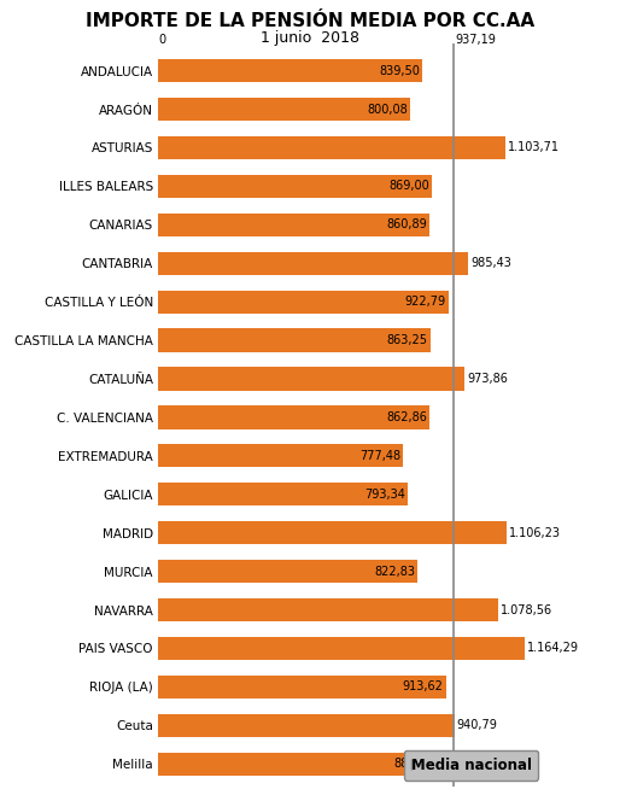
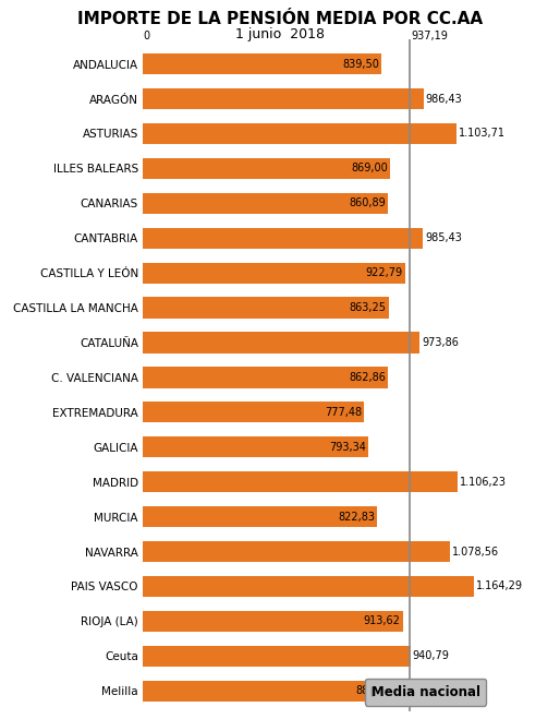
ARAGÓN: 800,08 -> 986,43
